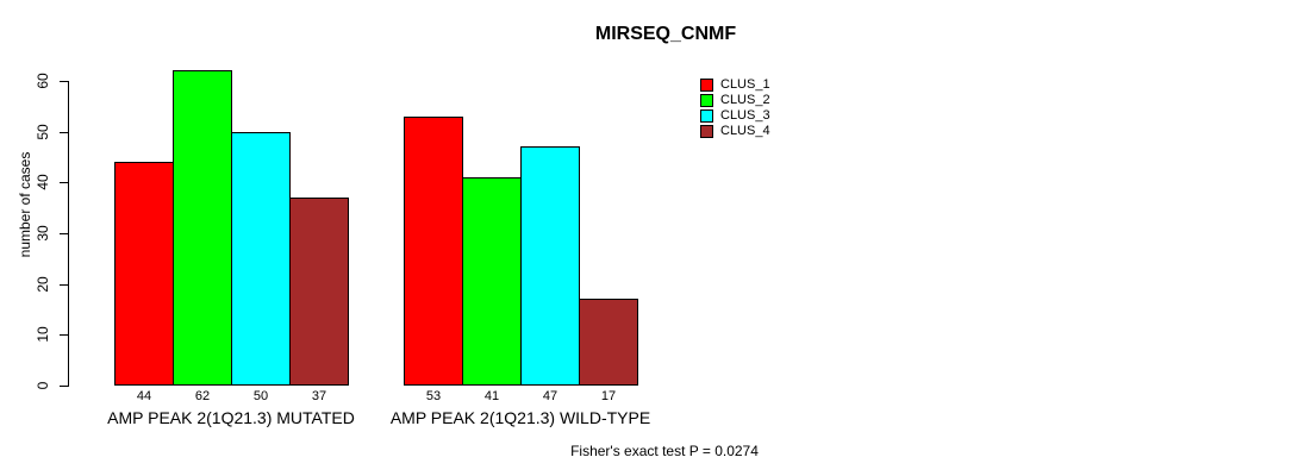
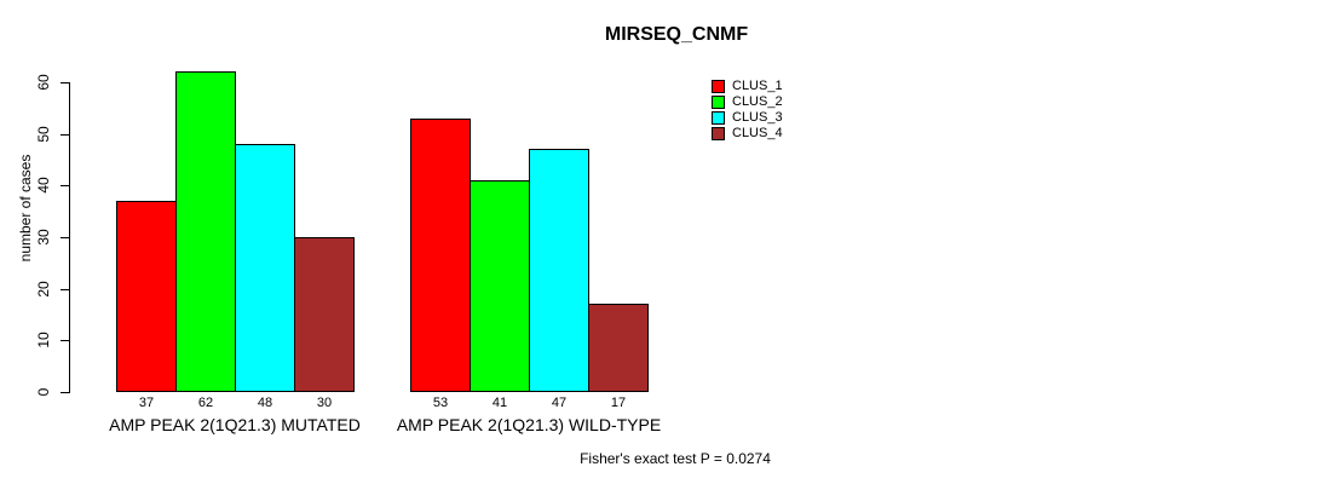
CLUS_1/AMP PEAK 2(1Q21.3) MUTATED: 44 -> 37
CLUS_3/AMP PEAK 2(1Q21.3) MUTATED: 50 -> 48
CLUS_4/AMP PEAK 2(1Q21.3) MUTATED: 37 -> 30
